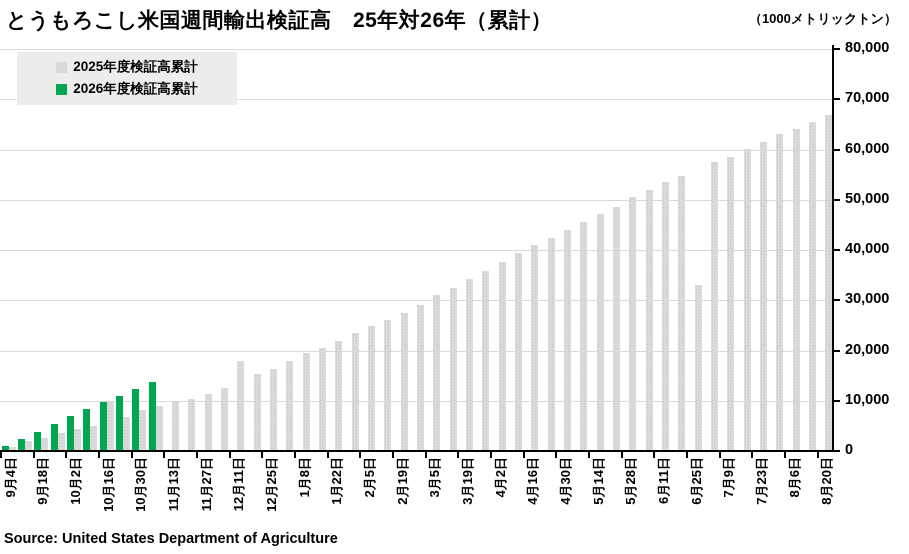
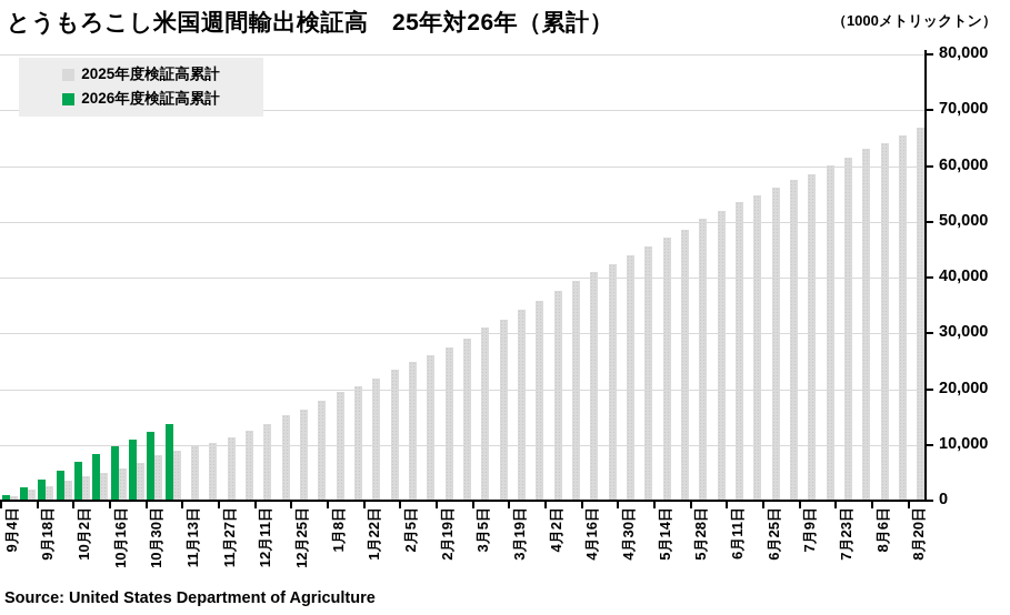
2025年度検証高累計/10月16日: 10000 -> 6000
2025年度検証高累計/12月11日: 18000 -> 14000
2025年度検証高累計/6月25日: 33000 -> 56000
